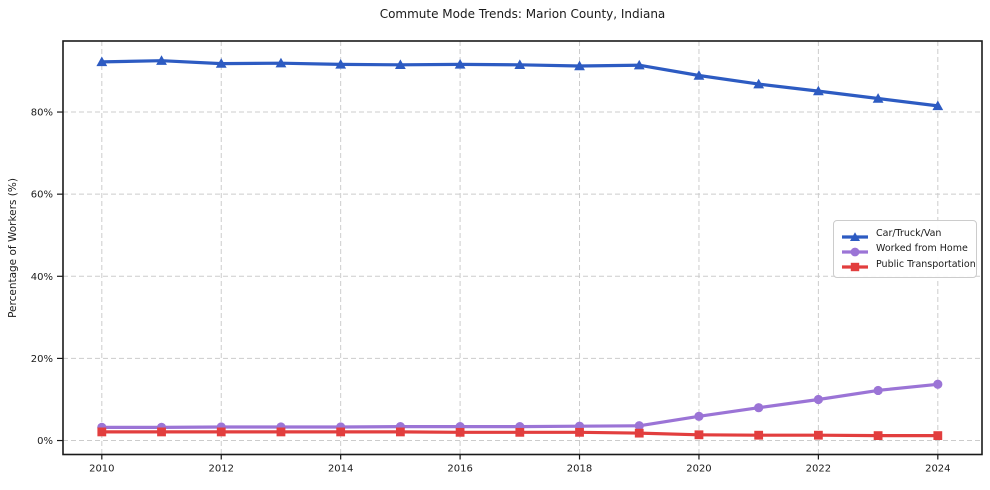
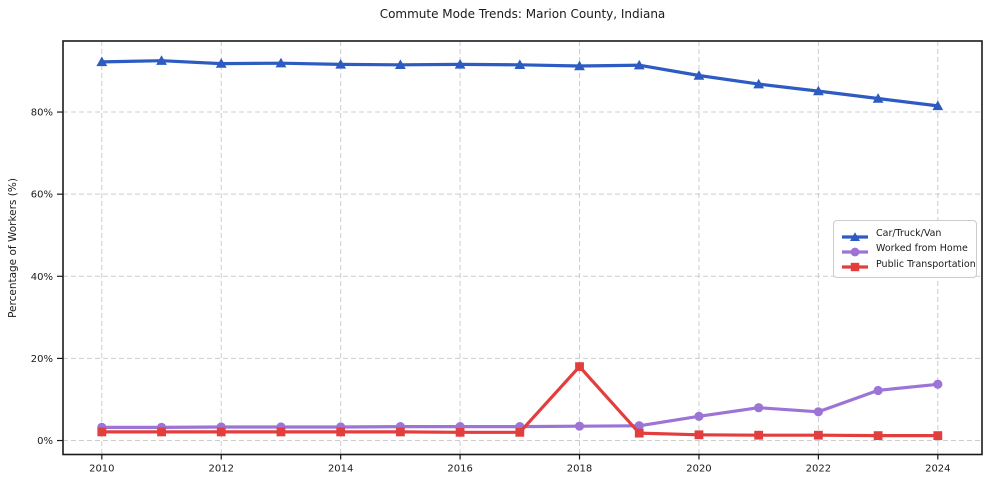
Public Transportation/2018: 2% -> 18%
Worked from Home/2022: 10% -> 7%
